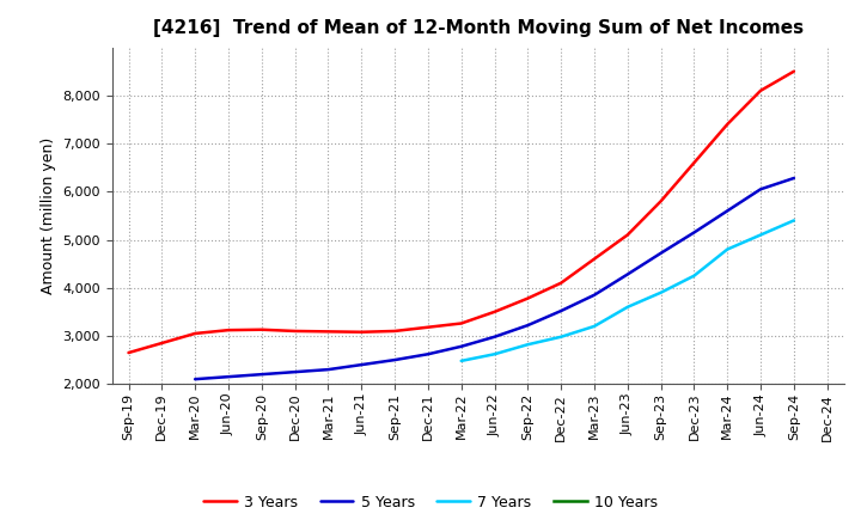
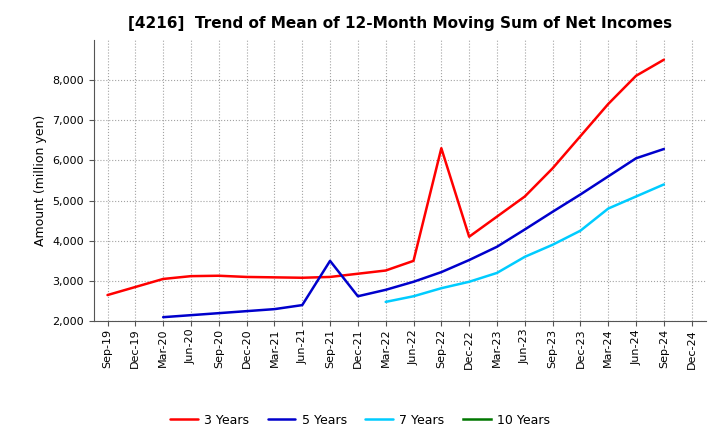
5 Years/Sep-21: 2,500 -> 3,500
3 Years/Sep-22: 3,780 -> 6,300
